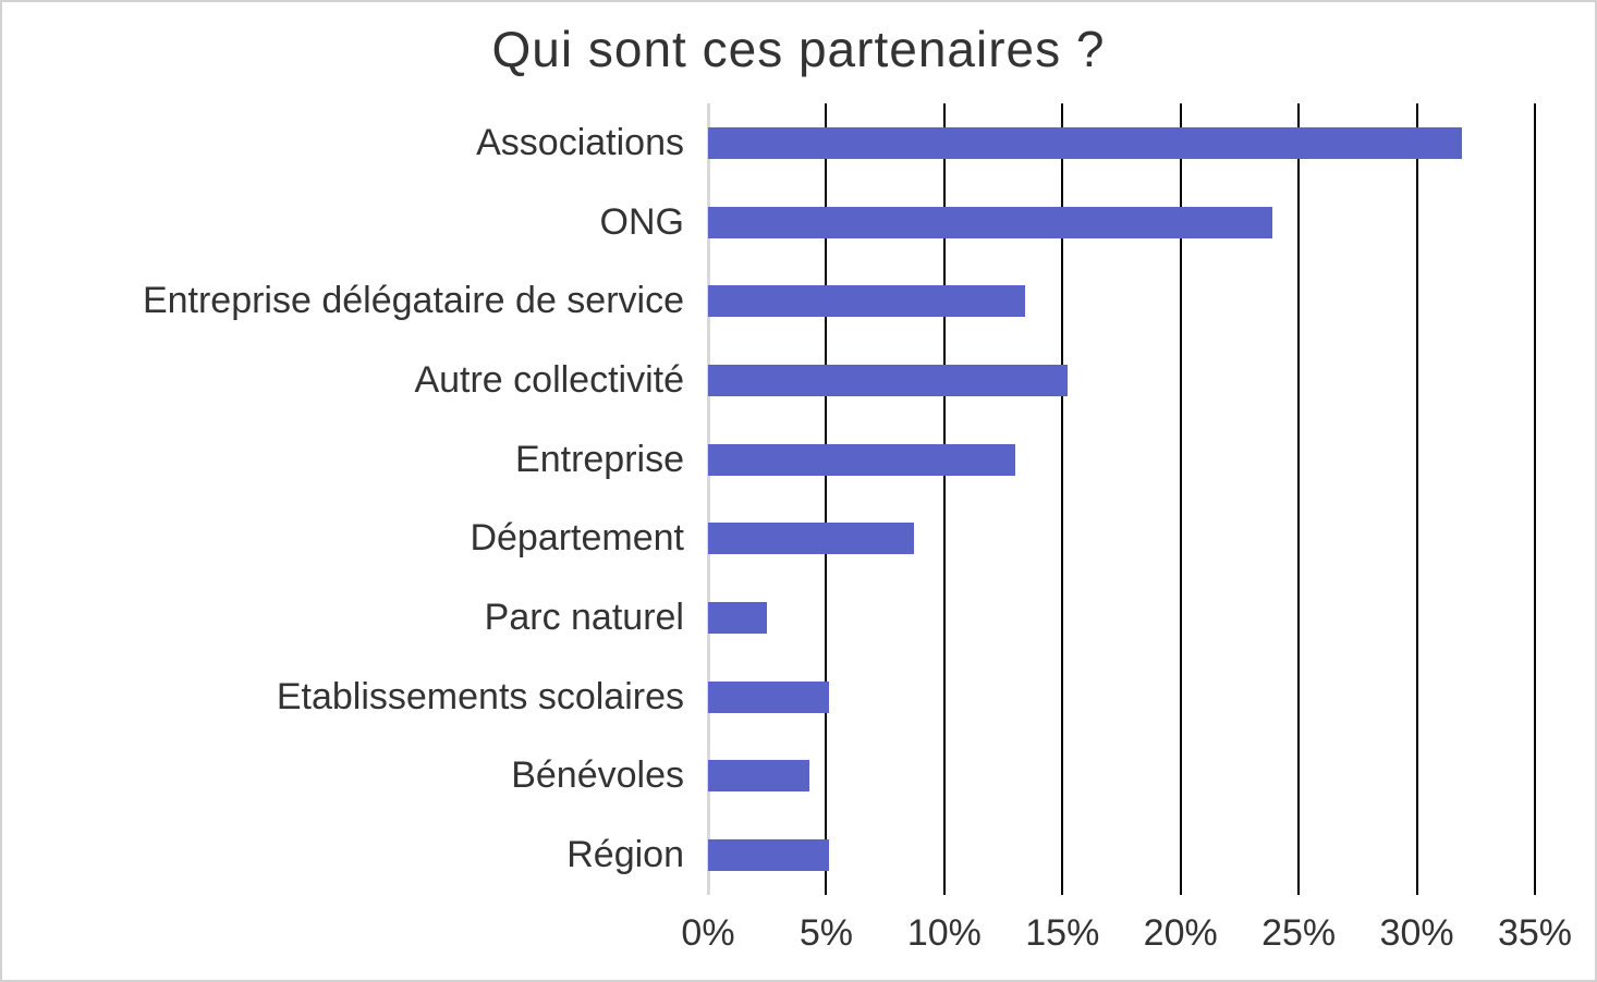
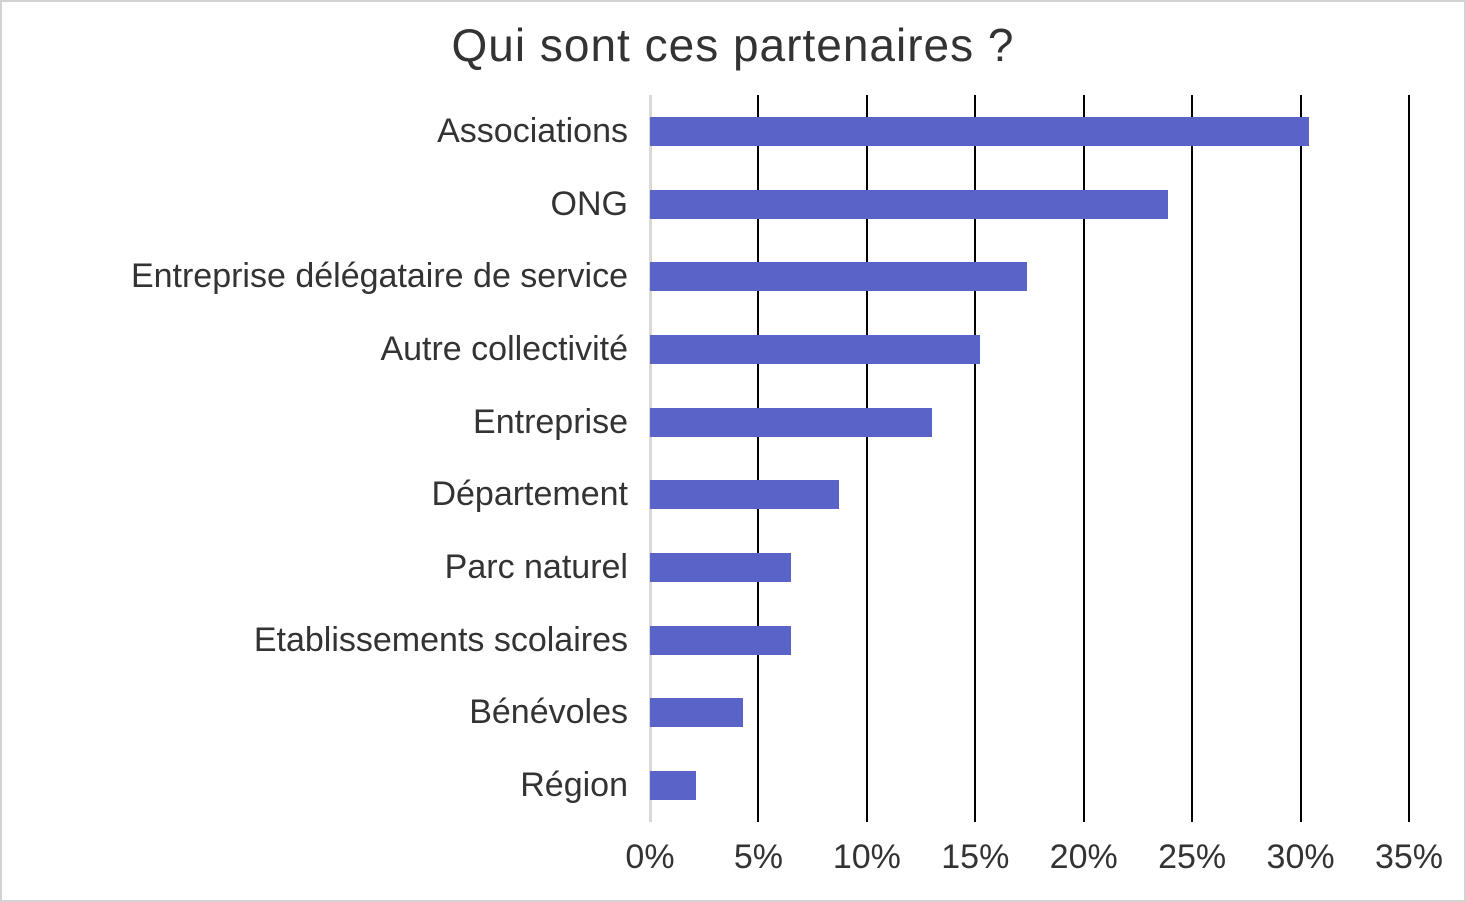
Associations: 31.9% -> 30.4%
Entreprise délégataire de service: 13.4% -> 17.4%
Parc naturel: 2.5% -> 6.5%
Etablissements scolaires: 5.1% -> 6.5%
Région: 5.1% -> 2.1%
